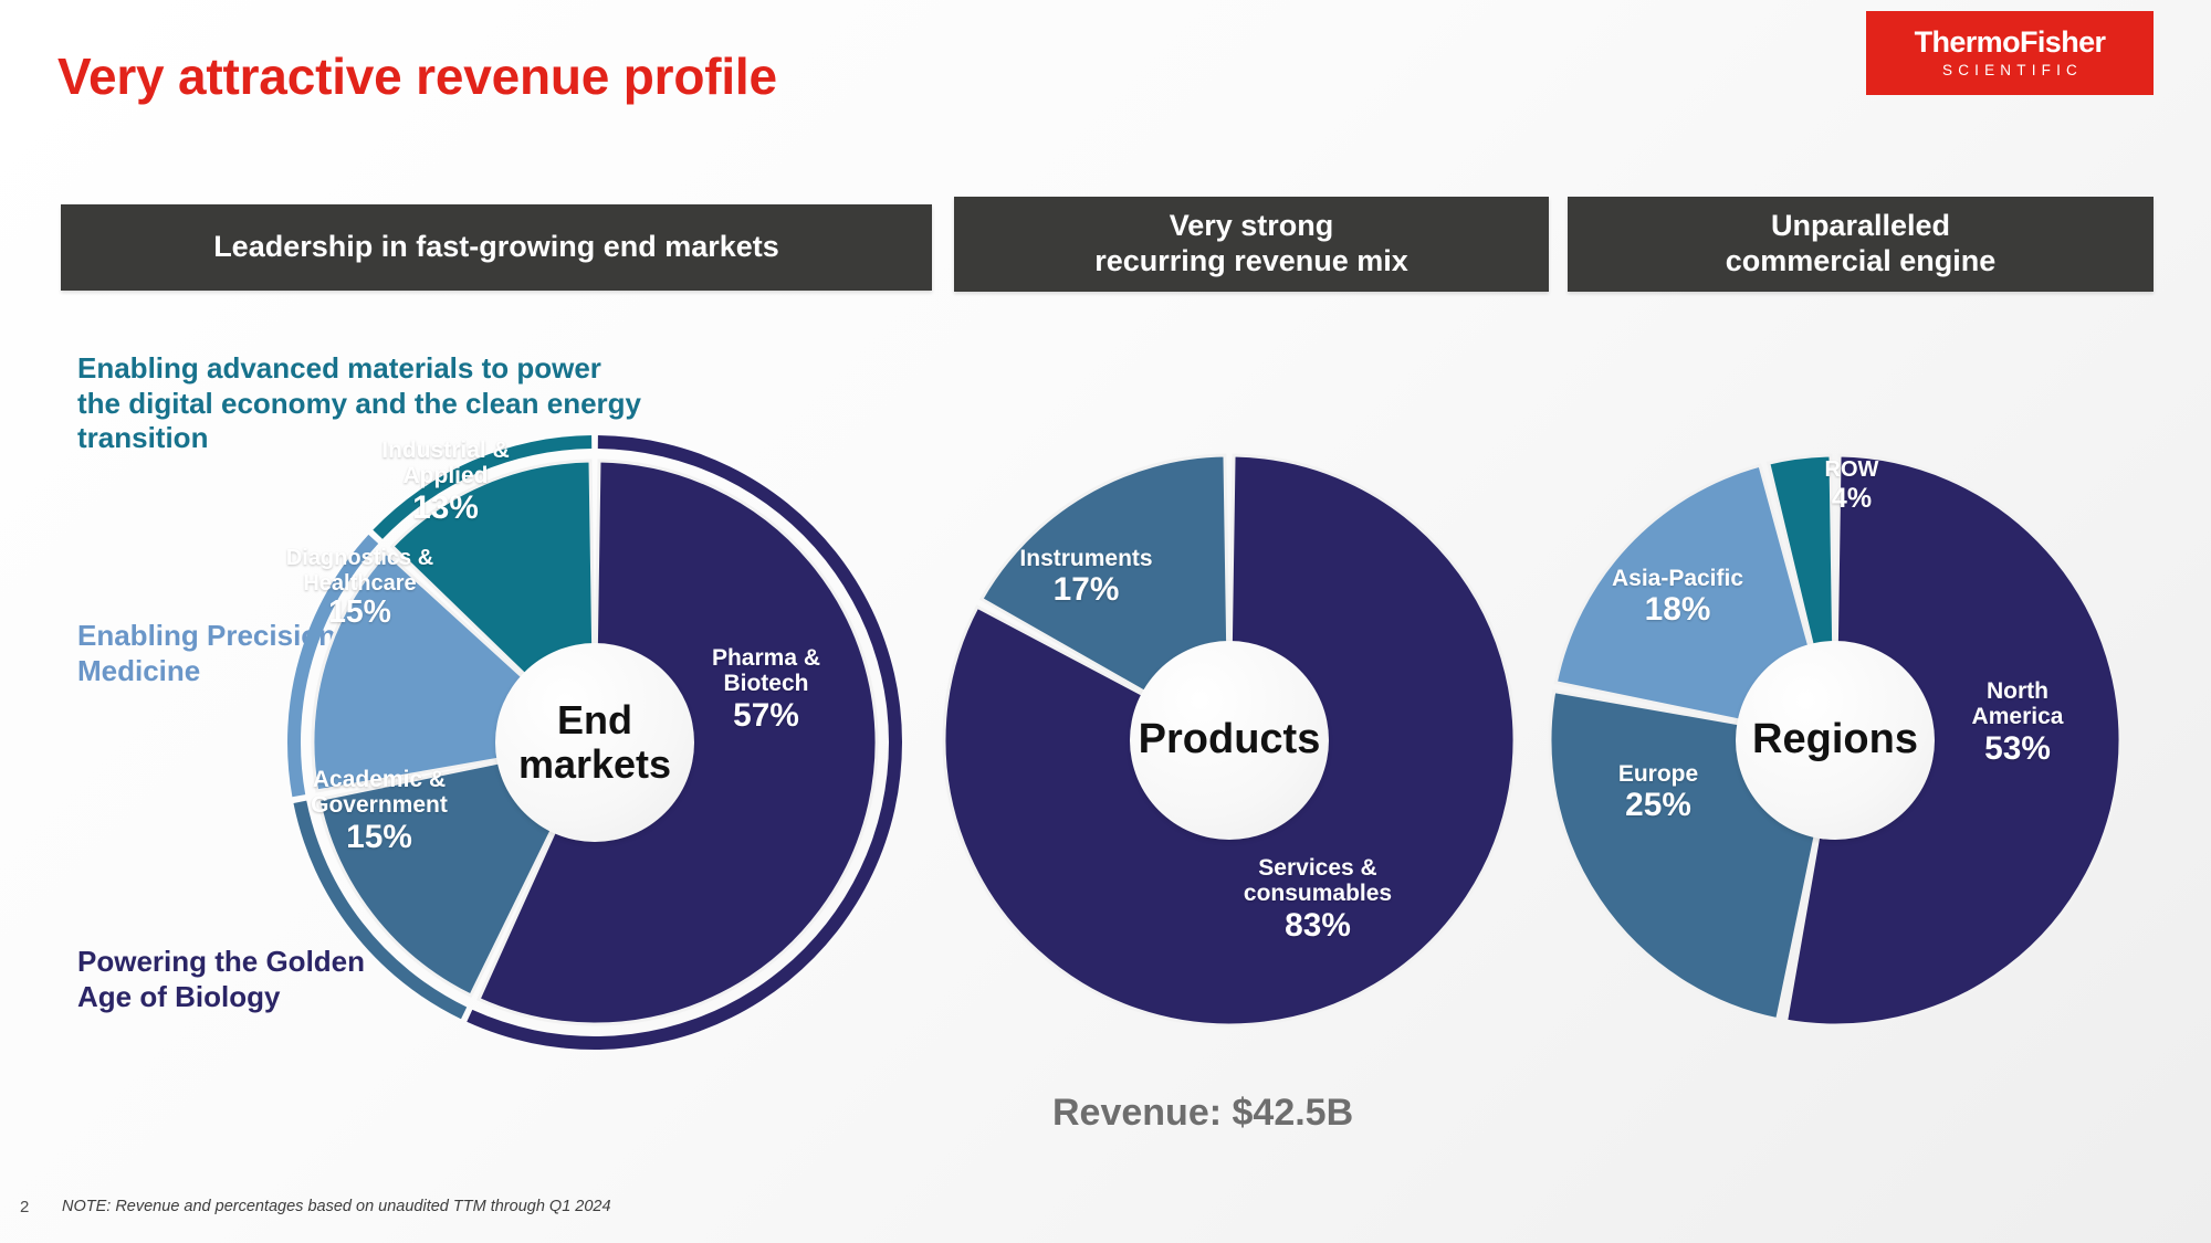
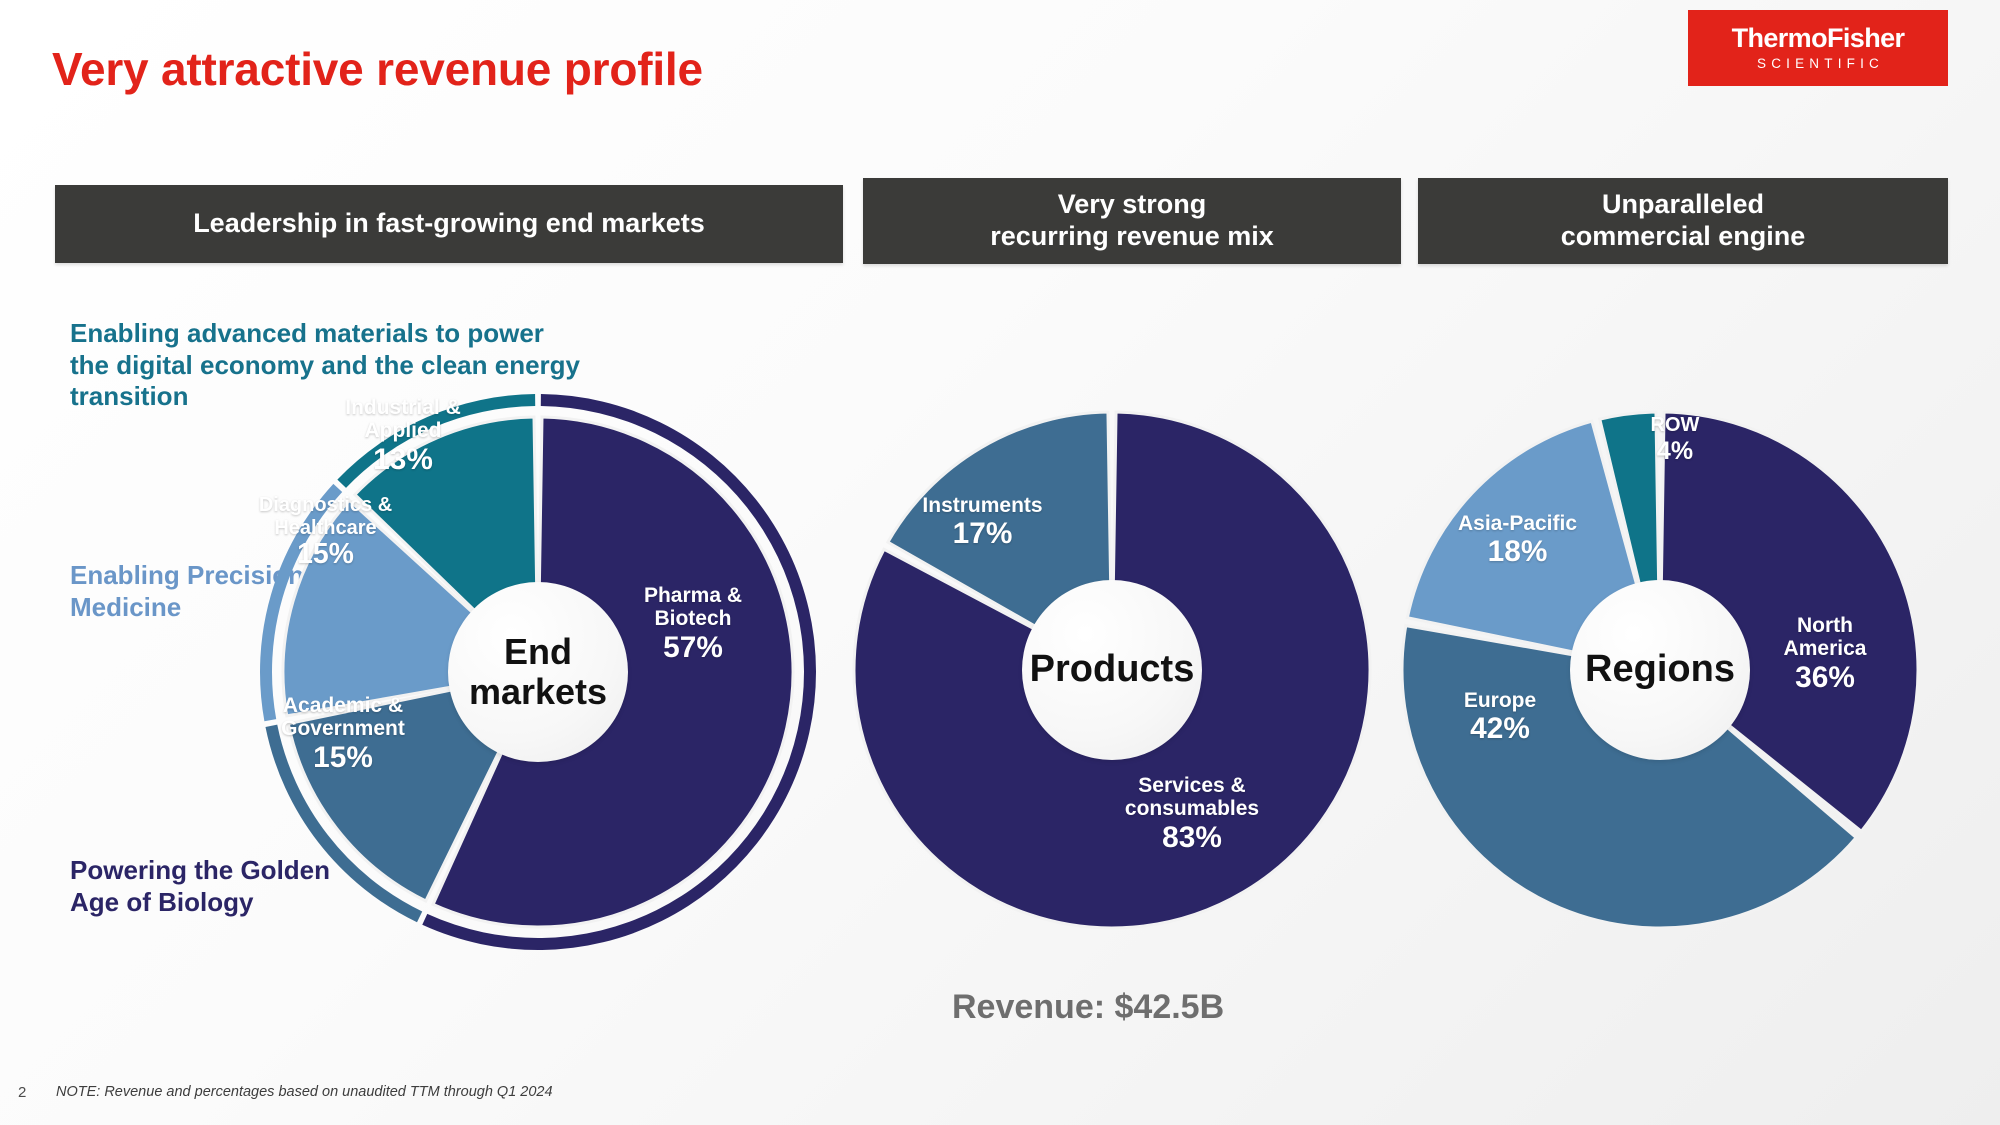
Regions/North America: 53% -> 36%
Regions/Europe: 25% -> 42%
